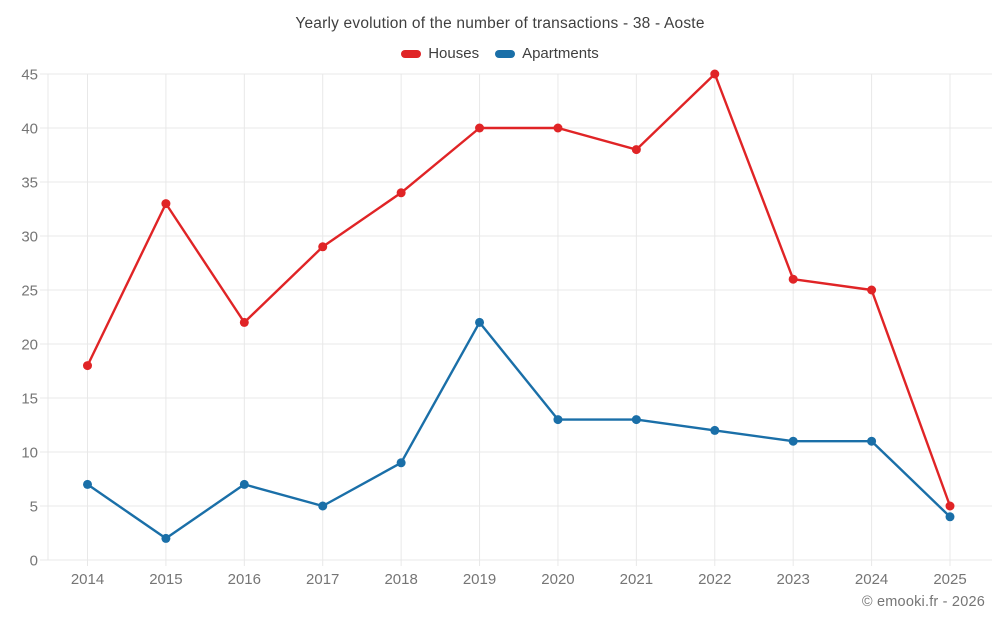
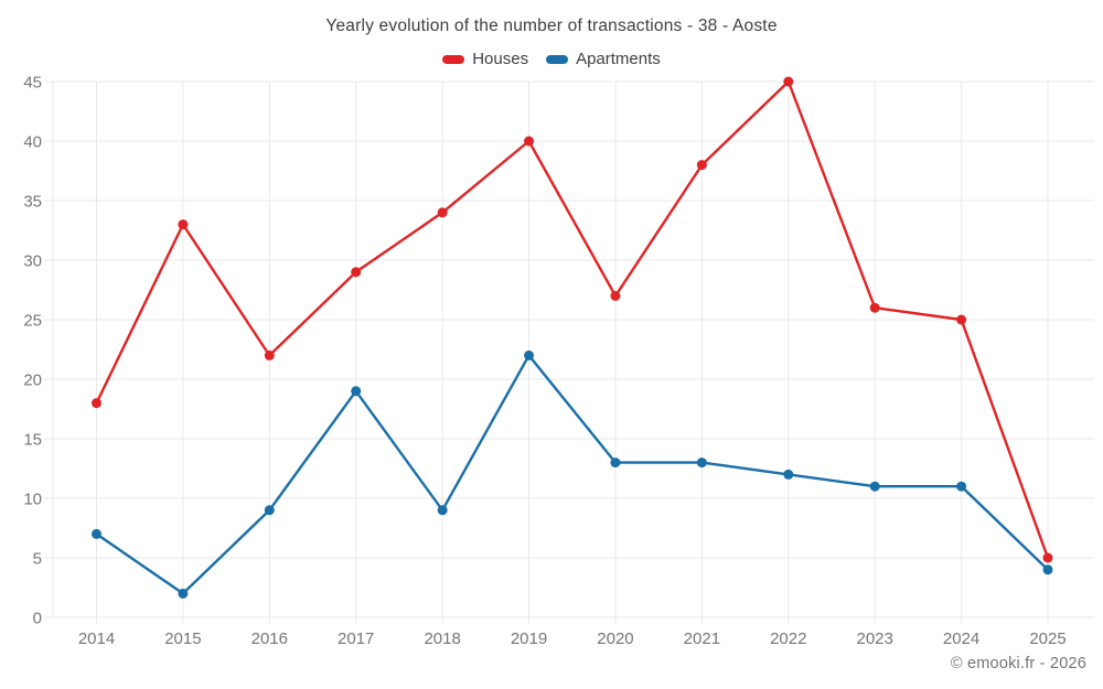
Apartments/2016: 7 -> 9
Apartments/2017: 5 -> 19
Houses/2020: 40 -> 27
